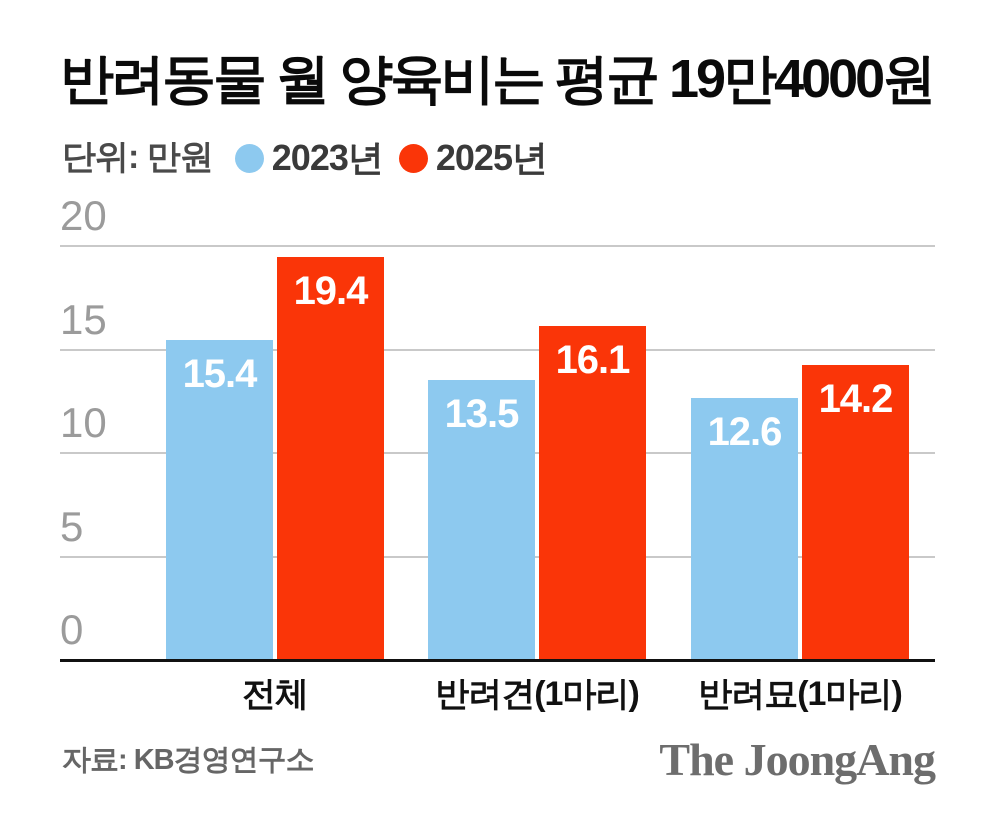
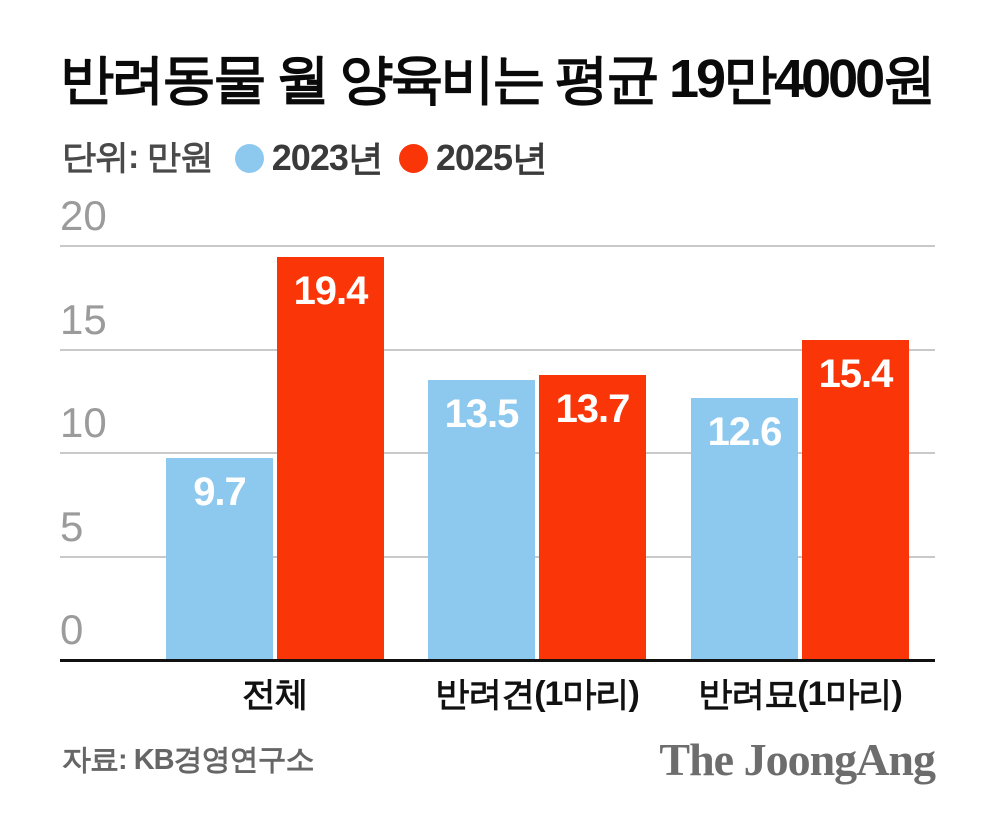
2023년/전체: 15.4 -> 9.7
2025년/반려견(1마리): 16.1 -> 13.7
2025년/반려묘(1마리): 14.2 -> 15.4
